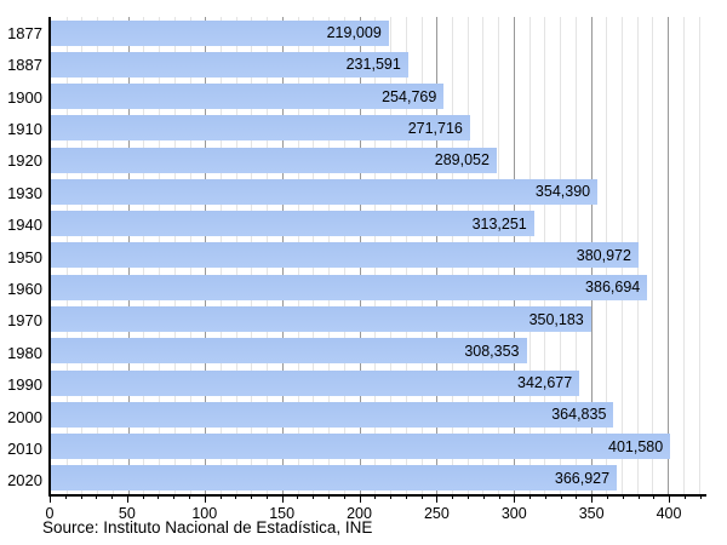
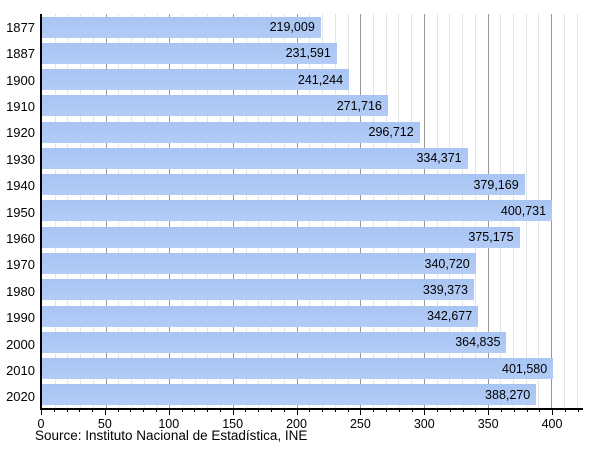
1900: 254,769 -> 241,244
1920: 289,052 -> 296,712
1930: 354,390 -> 334,371
1940: 313,251 -> 379,169
1950: 380,972 -> 400,731
1960: 386,694 -> 375,175
1970: 350,183 -> 340,720
1980: 308,353 -> 339,373
2020: 366,927 -> 388,270
